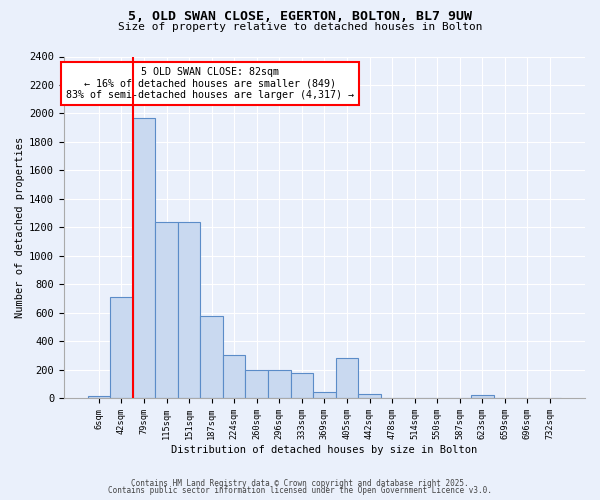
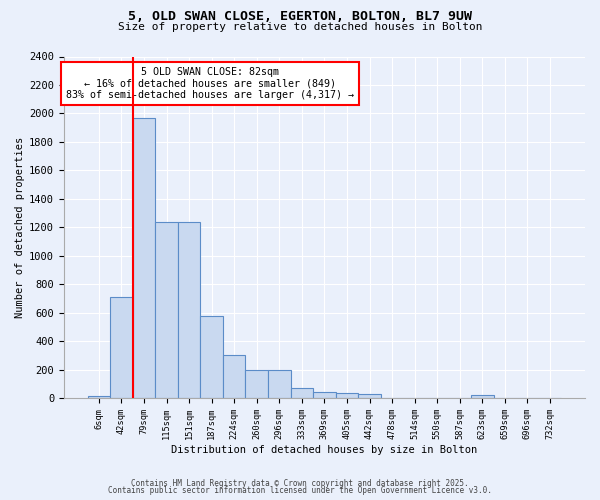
333sqm: 180 -> 80
405sqm: 280 -> 40
